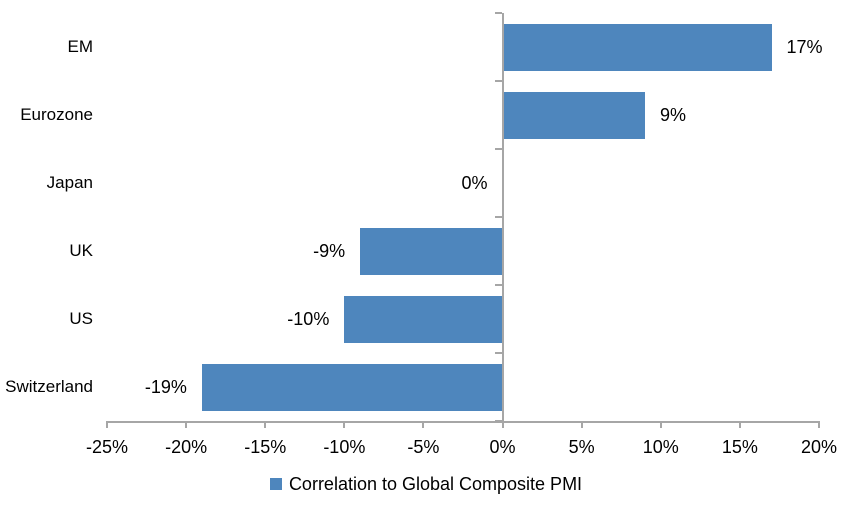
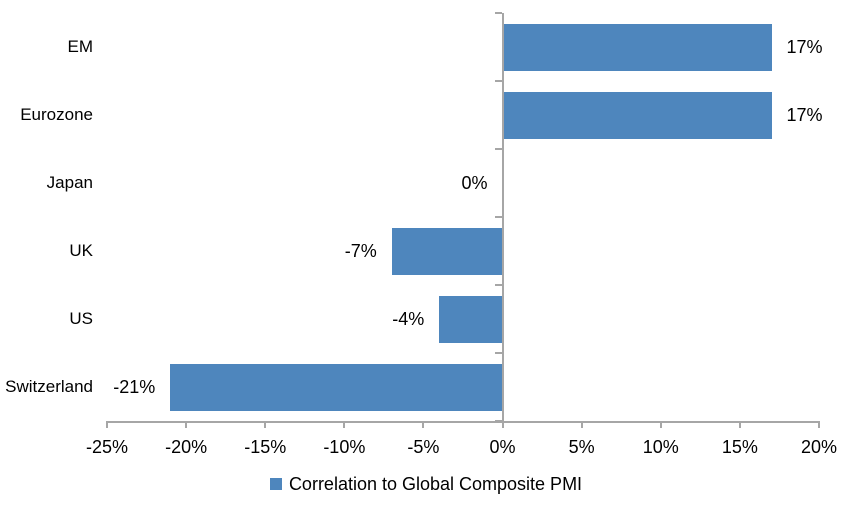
Eurozone: 9% -> 17%
UK: -9% -> -7%
US: -10% -> -4%
Switzerland: -19% -> -21%
